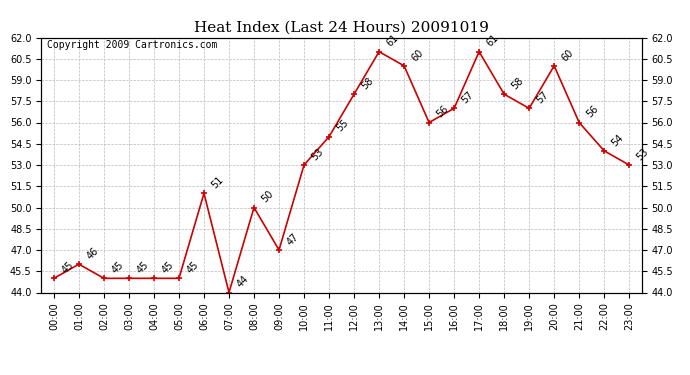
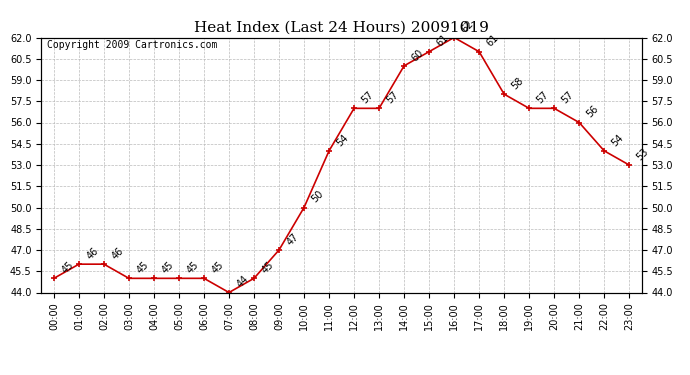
02:00: 45 -> 46
06:00: 51 -> 45
08:00: 50 -> 45
10:00: 53 -> 50
11:00: 55 -> 54
12:00: 58 -> 57
13:00: 61 -> 57
15:00: 56 -> 61
16:00: 57 -> 62
20:00: 60 -> 57
